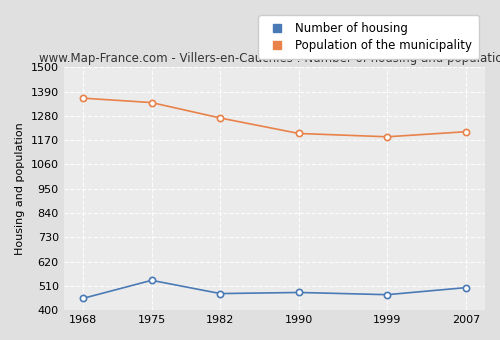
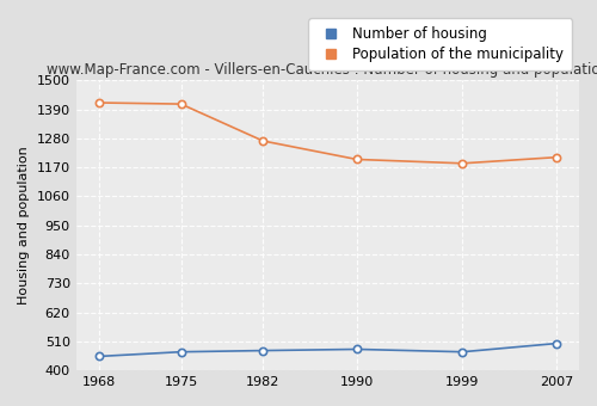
Population of the municipality/1968: 1360 -> 1415
Number of housing/1975: 535 -> 470
Population of the municipality/1975: 1340 -> 1410
